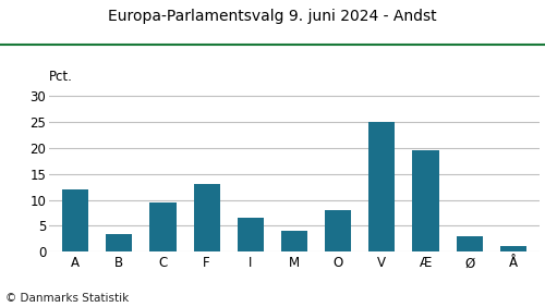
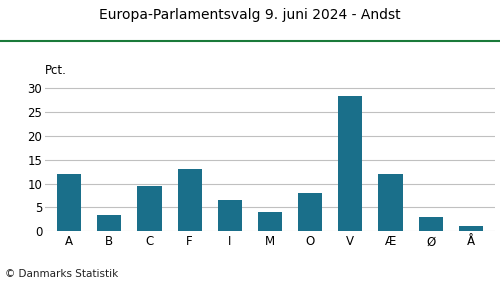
V: 25.0 -> 28.5
Æ: 19.5 -> 12.0
